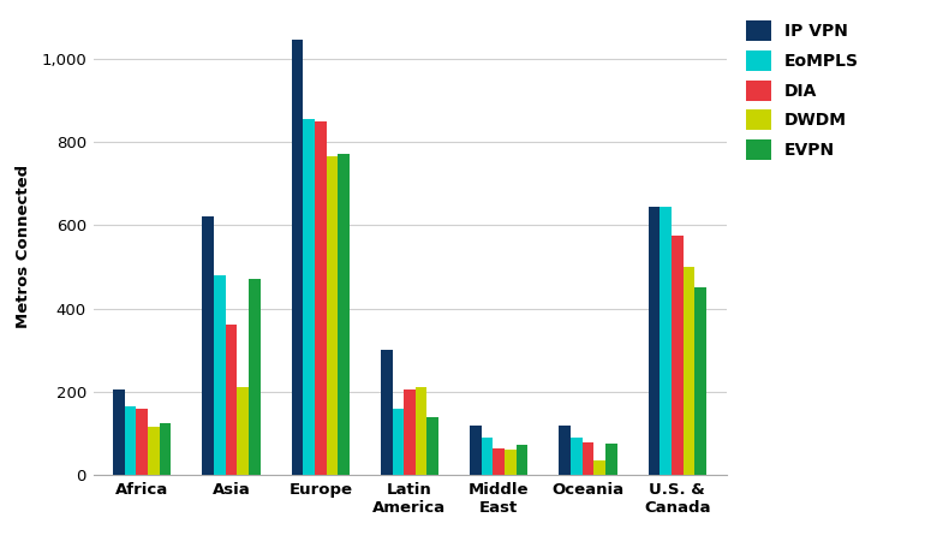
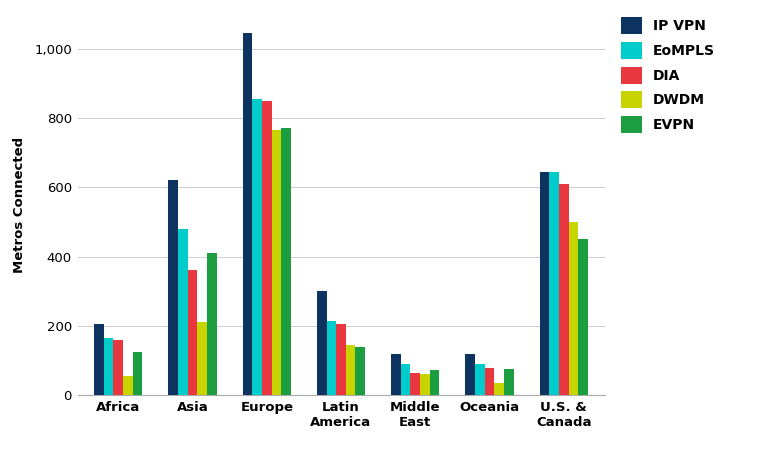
DWDM/Africa: 115 -> 55
EVPN/Asia: 470 -> 410
EoMPLS/Latin America: 160 -> 215
DWDM/Latin America: 210 -> 145
DIA/U.S. & Canada: 575 -> 610
